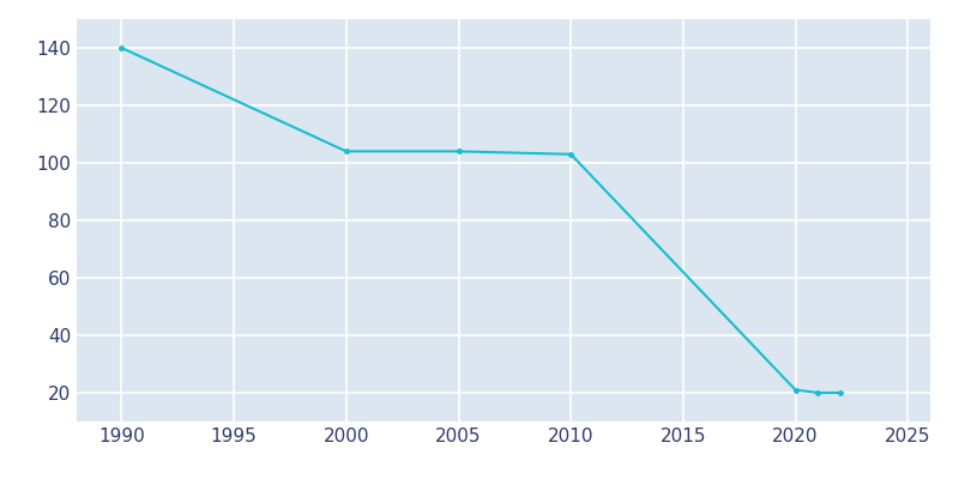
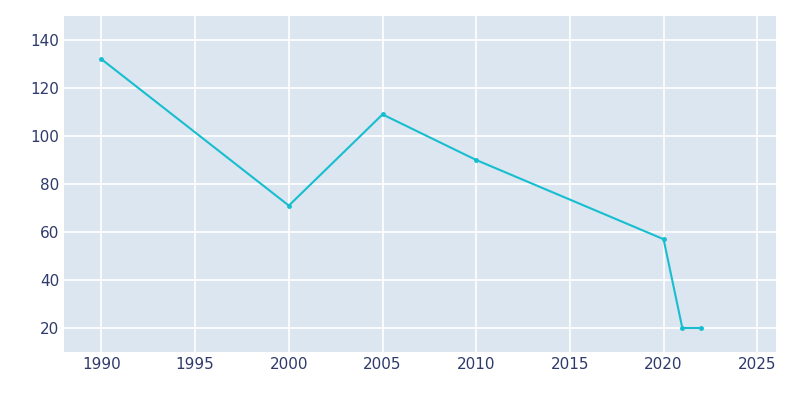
1990: 140 -> 132
2000: 104 -> 71
2005: 104 -> 109
2010: 103 -> 90
2020: 21 -> 57
